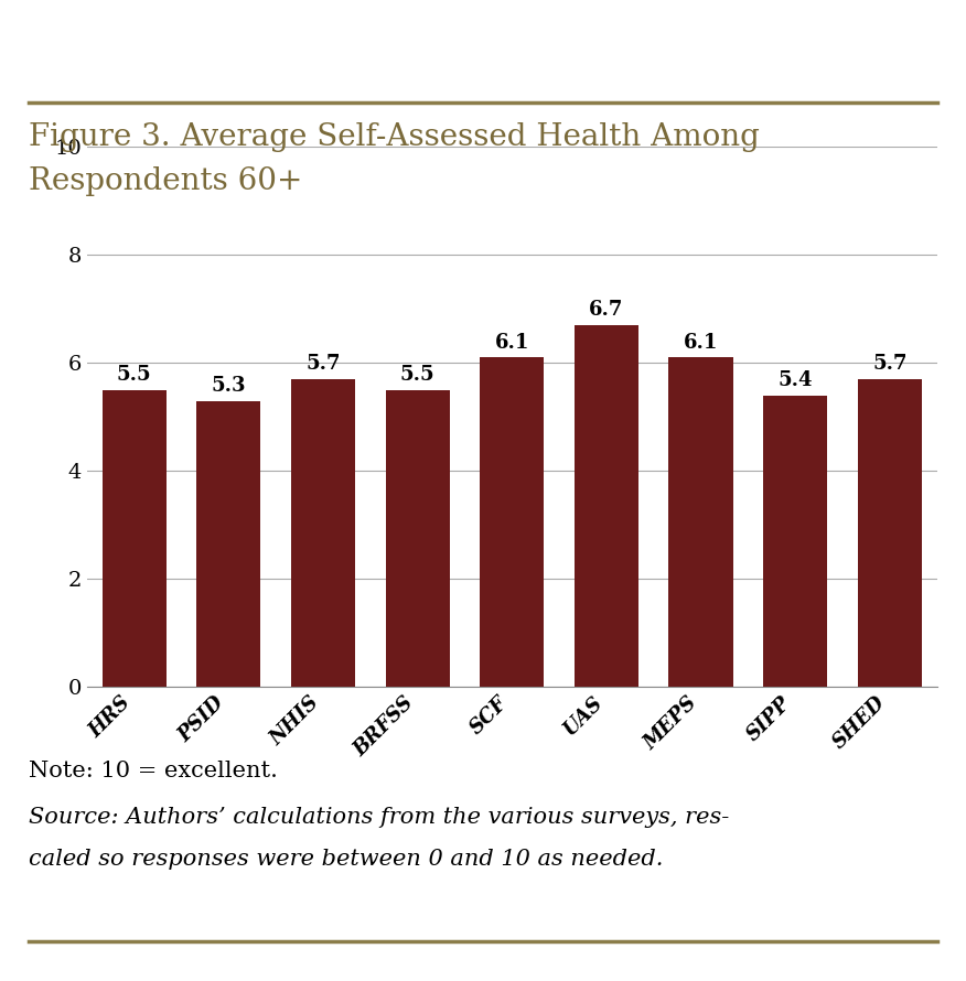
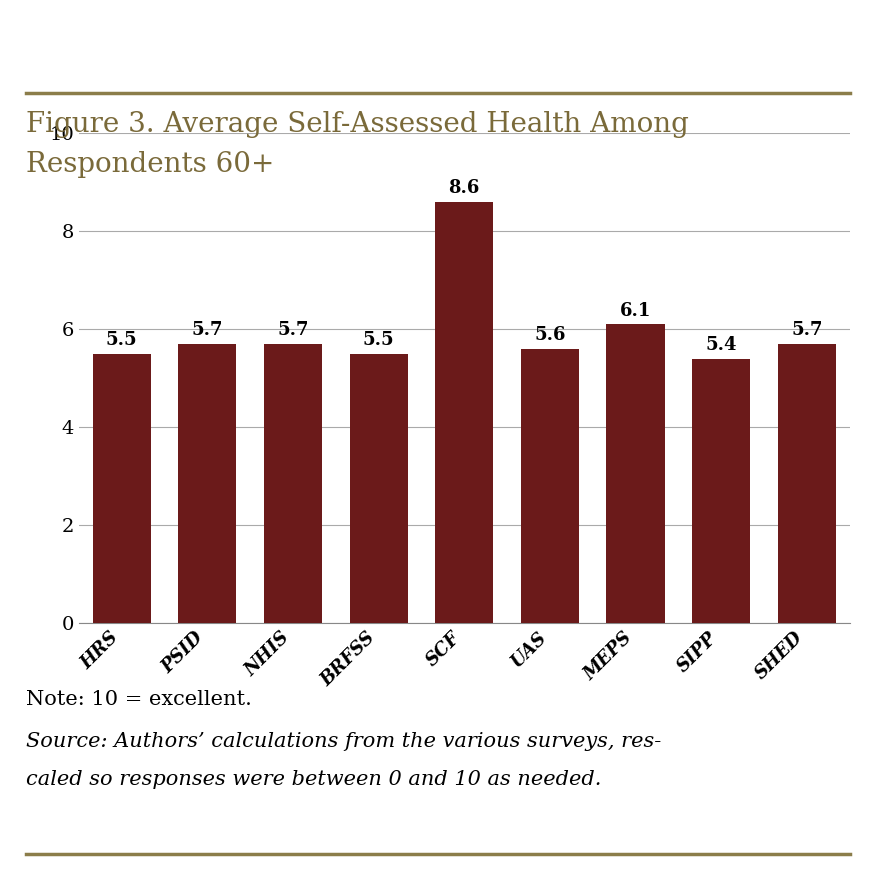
PSID: 5.3 -> 5.7
SCF: 6.1 -> 8.6
UAS: 6.7 -> 5.6
